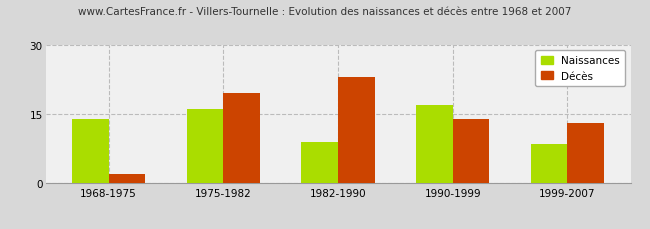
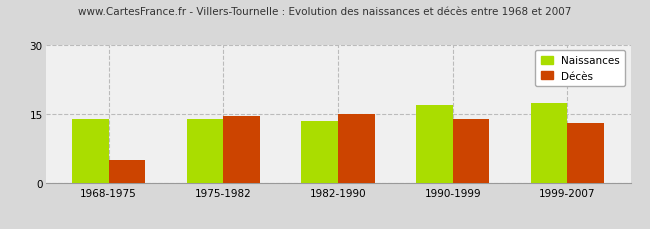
Décès/1968-1975: 2.0 -> 5.0
Naissances/1975-1982: 16.0 -> 14.0
Décès/1975-1982: 19.5 -> 14.5
Naissances/1982-1990: 9.0 -> 13.5
Décès/1982-1990: 23.0 -> 15.0
Naissances/1999-2007: 8.5 -> 17.5
